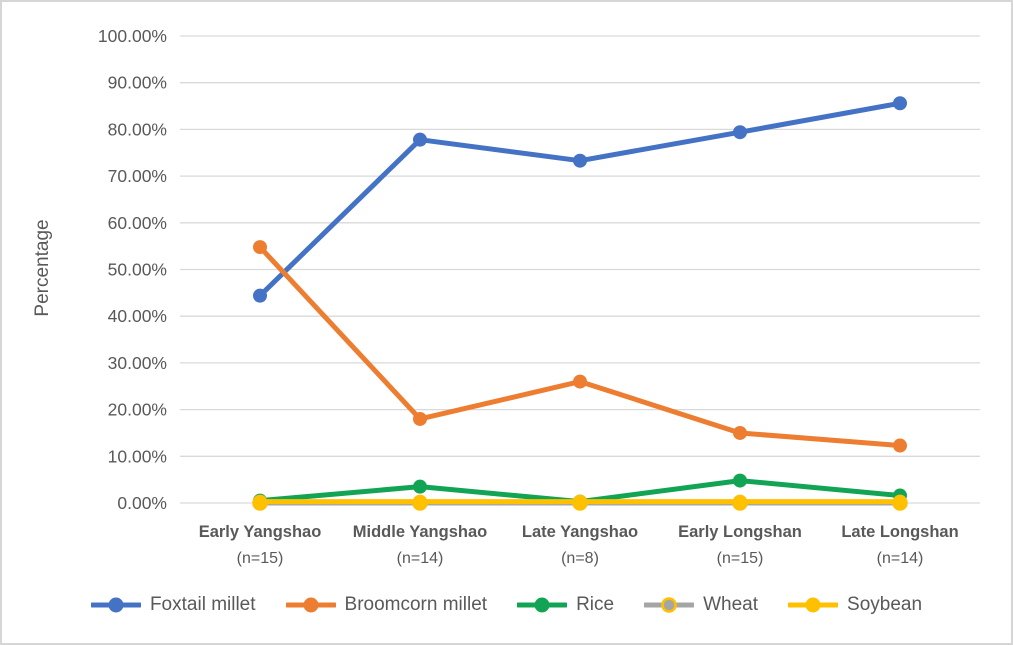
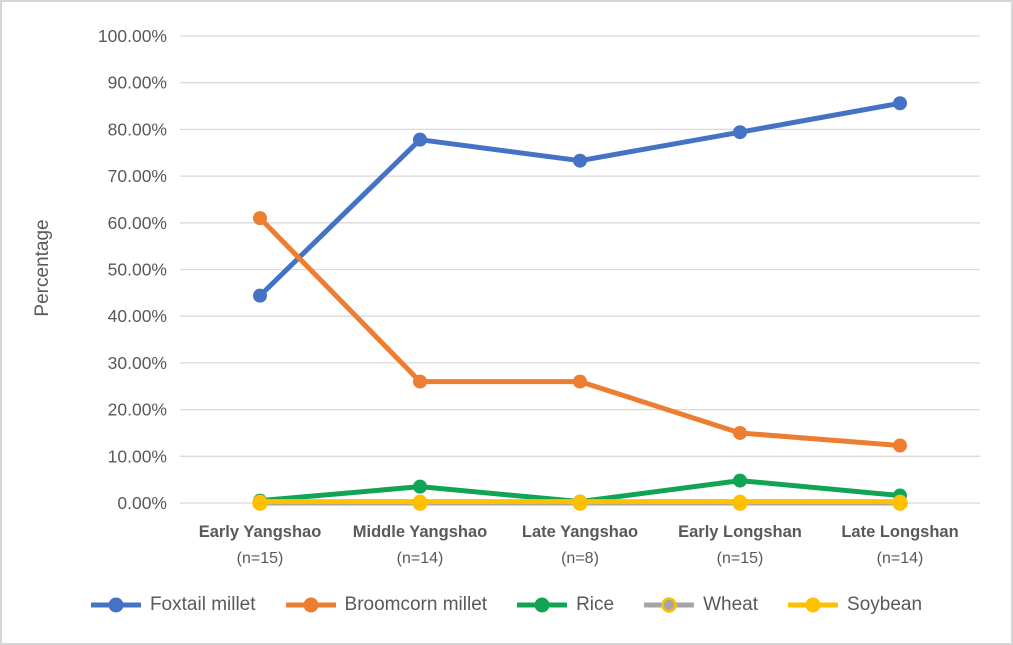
Broomcorn millet/Early Yangshao: 55% -> 61%
Broomcorn millet/Middle Yangshao: 18% -> 26%
